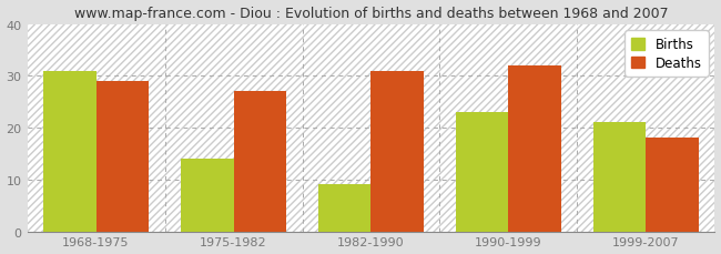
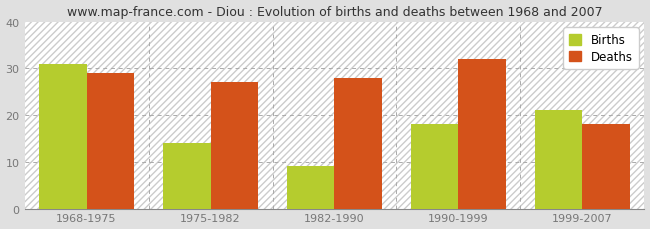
Deaths/1982-1990: 31 -> 28
Births/1990-1999: 23 -> 18
